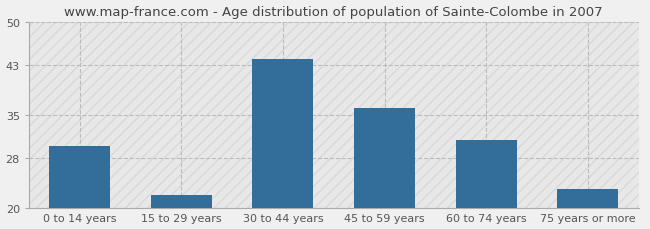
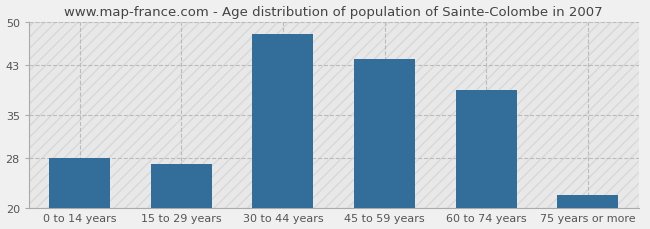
0 to 14 years: 30 -> 28
15 to 29 years: 22 -> 27
30 to 44 years: 44 -> 48
45 to 59 years: 36 -> 44
60 to 74 years: 31 -> 39
75 years or more: 23 -> 22
